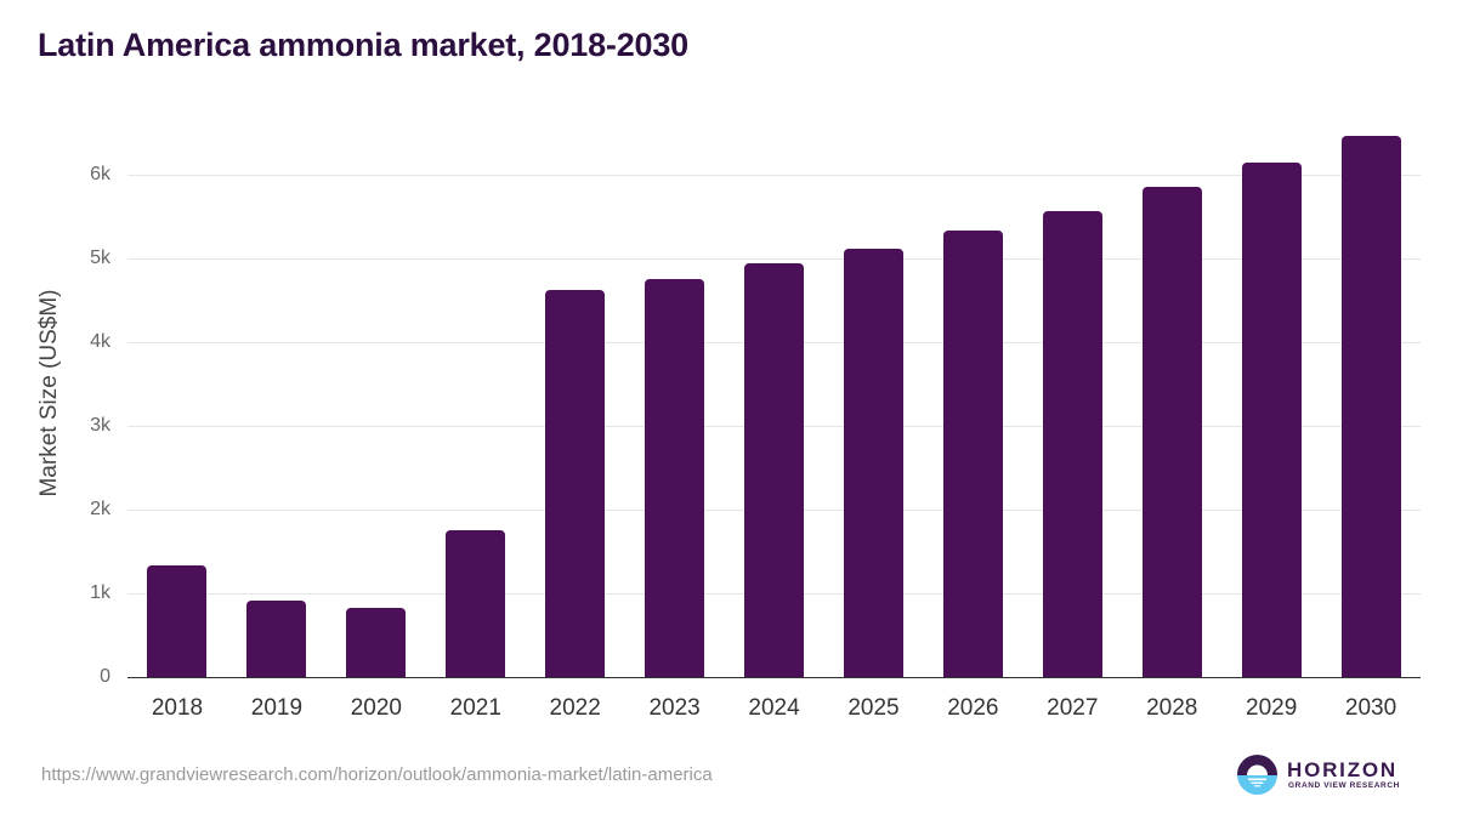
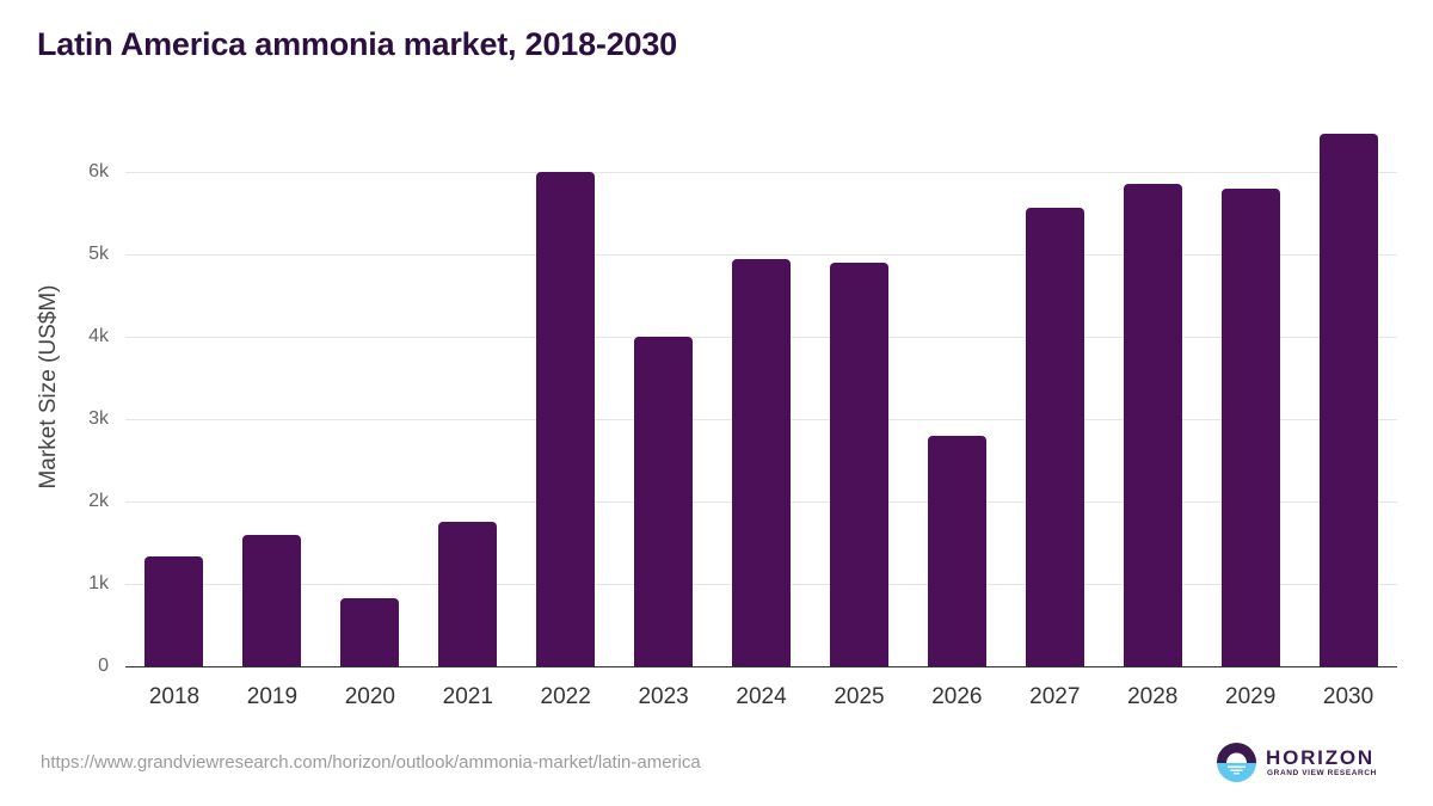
2019: 0.9k -> 1.6k
2022: 4.6k -> 6.0k
2023: 4.8k -> 4.0k
2025: 5.1k -> 4.9k
2026: 5.3k -> 2.8k
2029: 6.1k -> 5.8k
